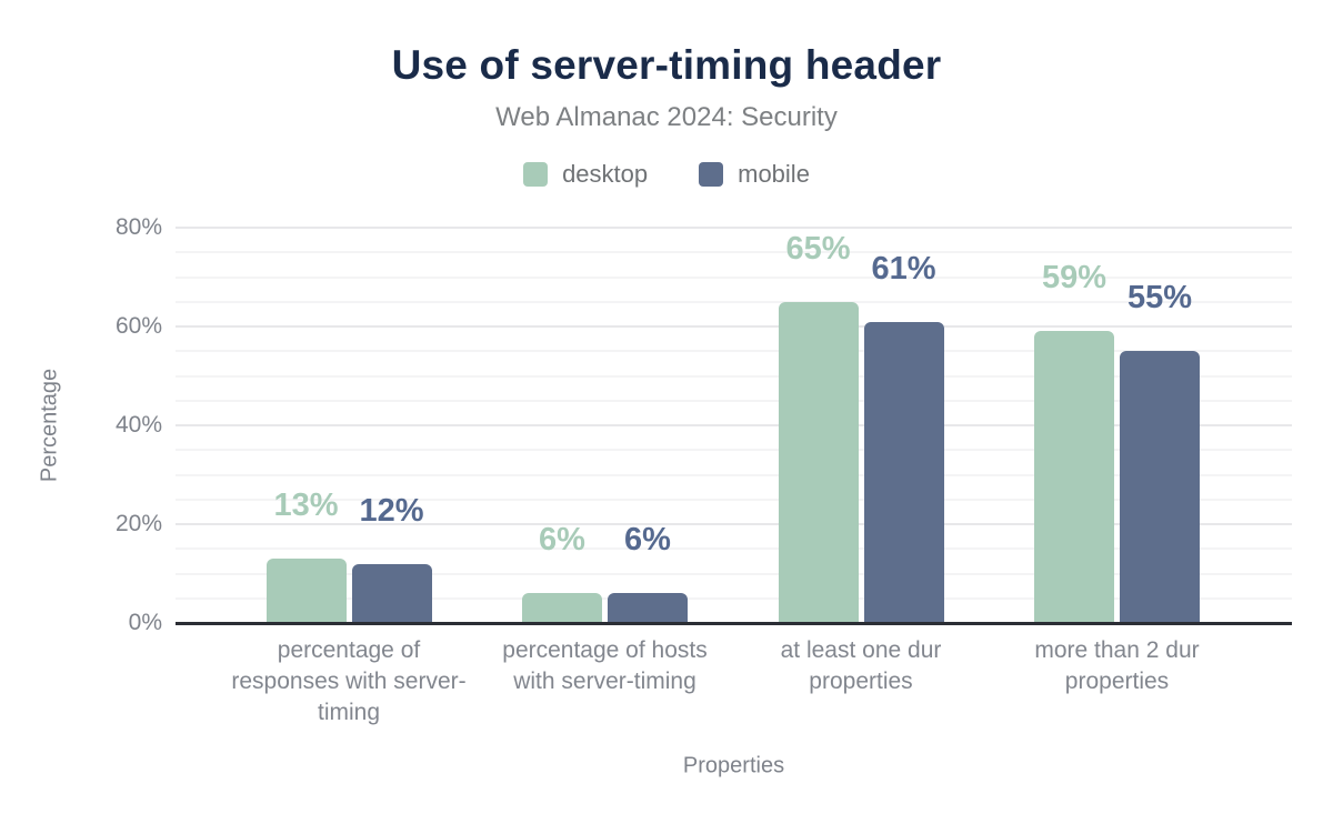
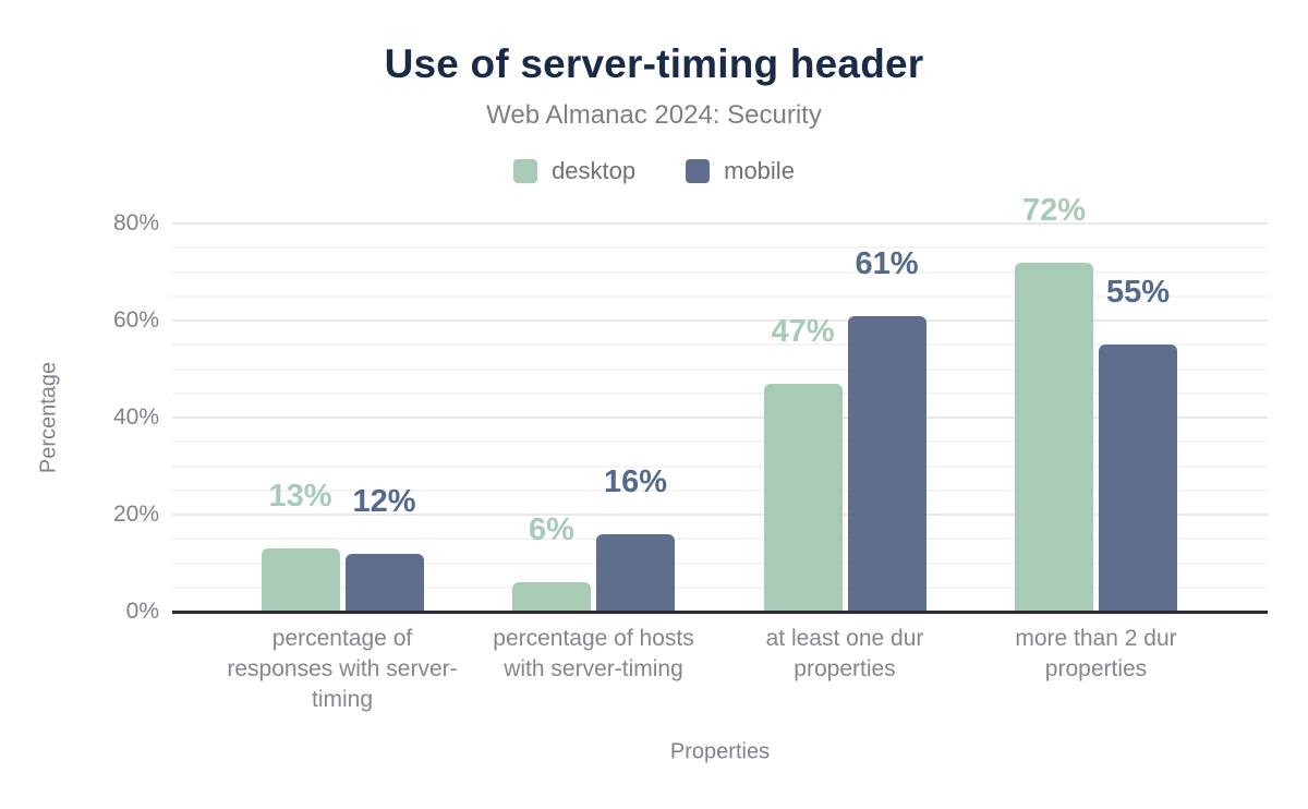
mobile/percentage of hosts with server-timing: 6% -> 16%
desktop/at least one dur properties: 65% -> 47%
desktop/more than 2 dur properties: 59% -> 72%
